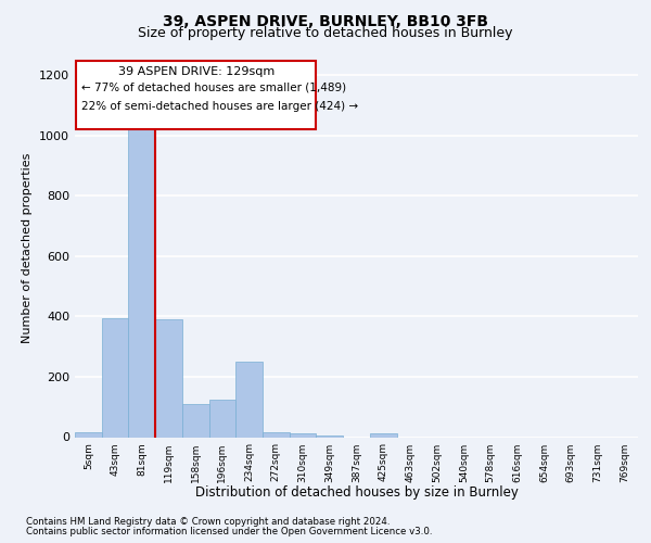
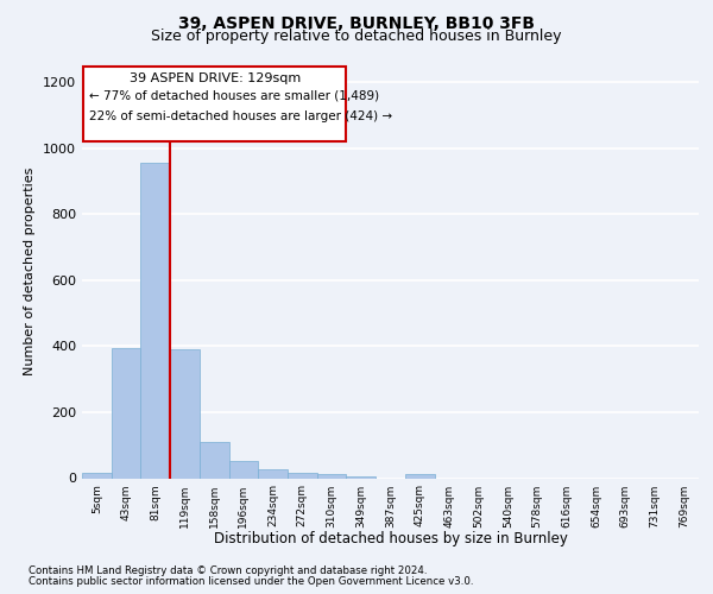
81sqm: 1020 -> 955
196sqm: 125 -> 52
234sqm: 250 -> 27
